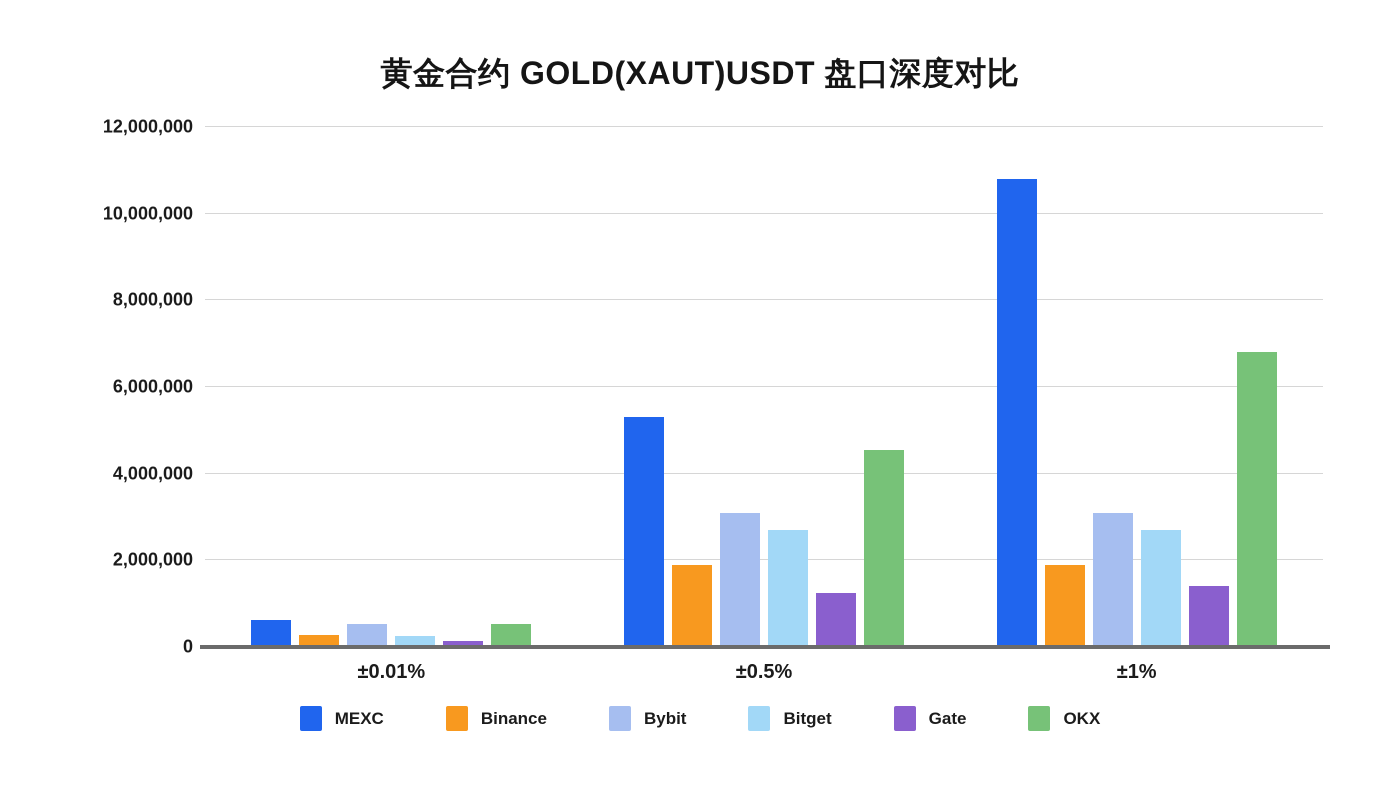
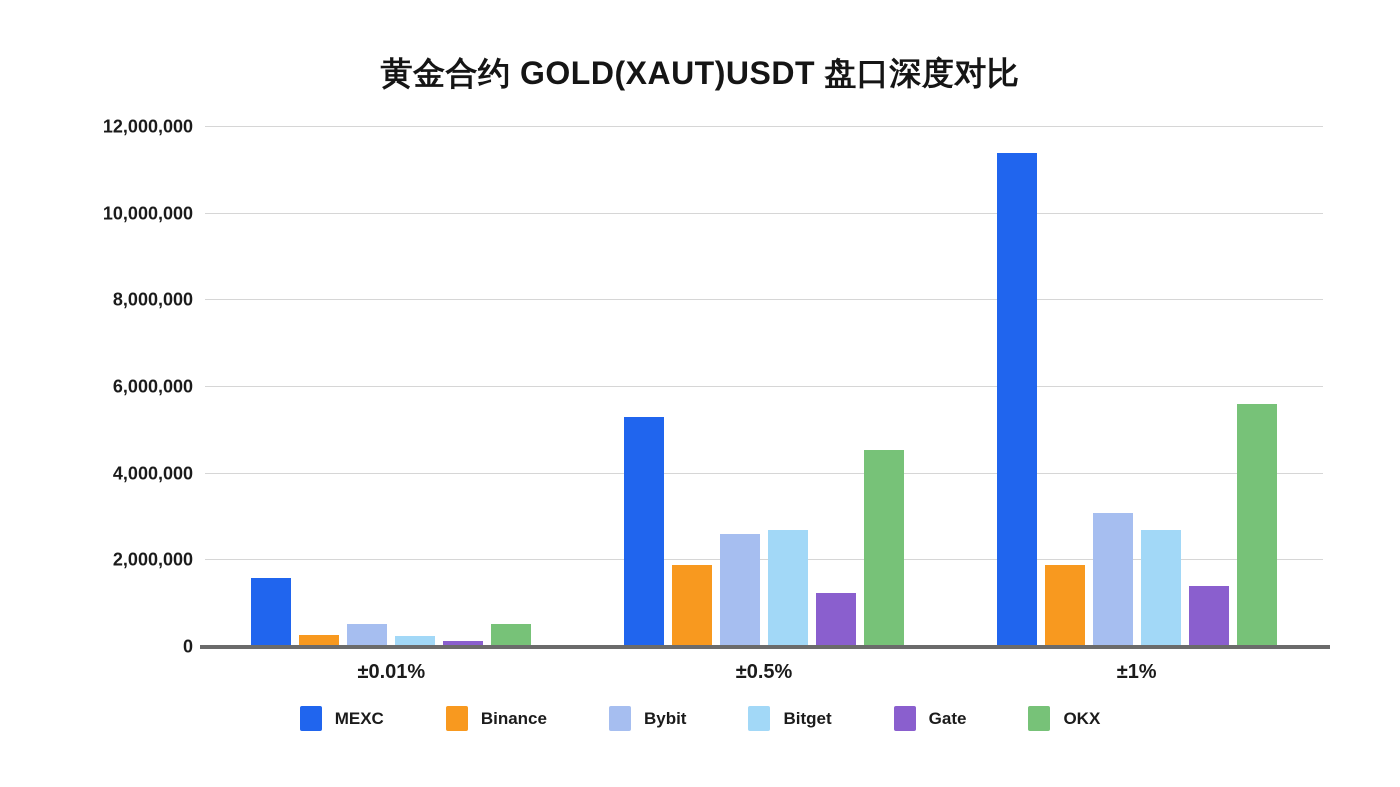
MEXC/±0.01%: 600000 -> 1600000
Bybit/±0.5%: 3100000 -> 2600000
MEXC/±1%: 10800000 -> 11400000
OKX/±1%: 6800000 -> 5600000
